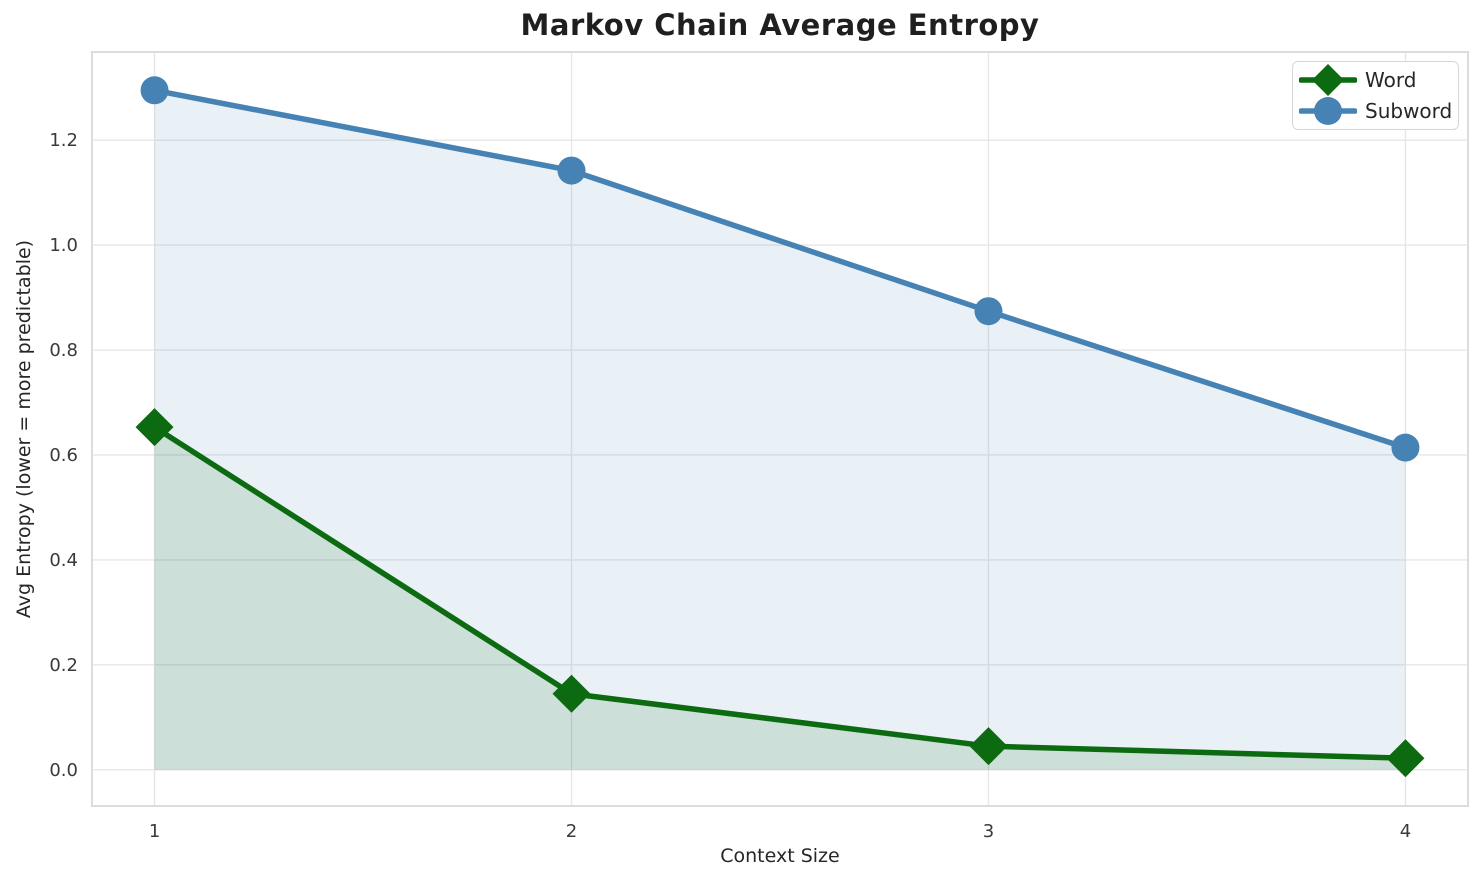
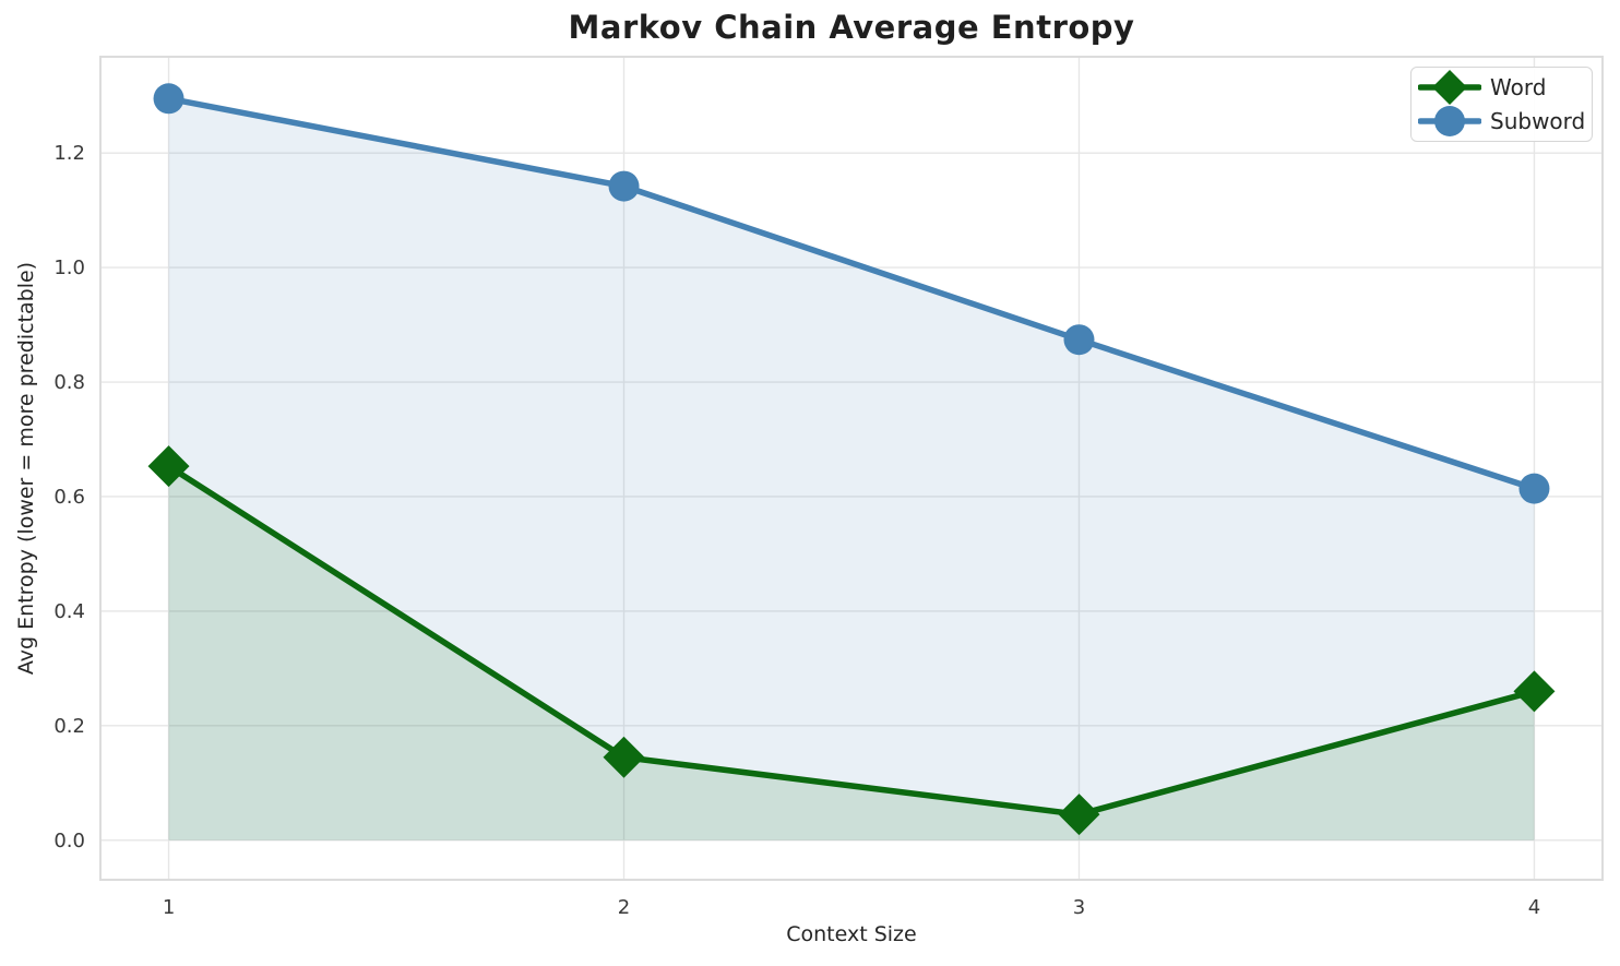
Word/4: 0.02 -> 0.26
